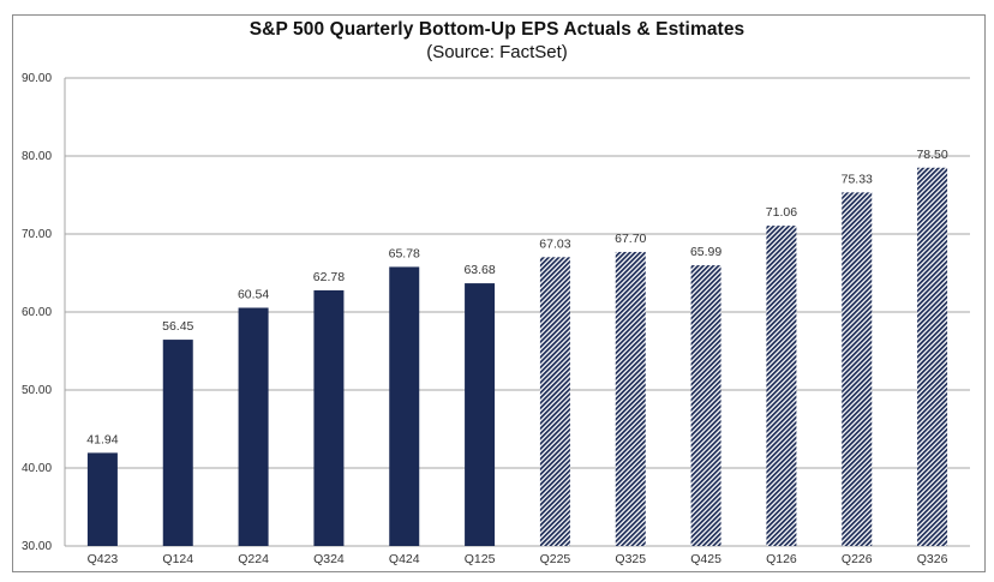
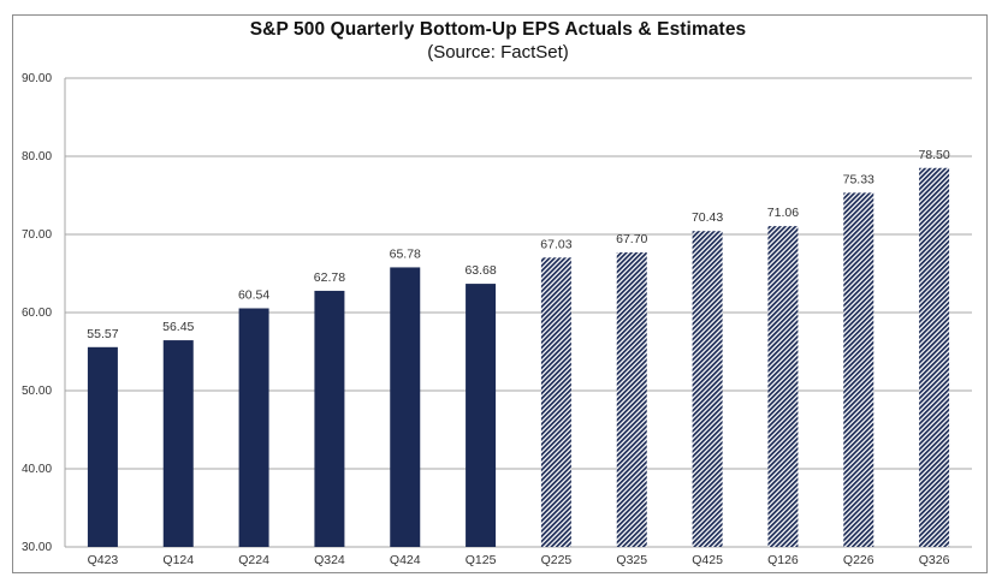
Q423: 41.94 -> 55.57
Q425: 65.99 -> 70.43
